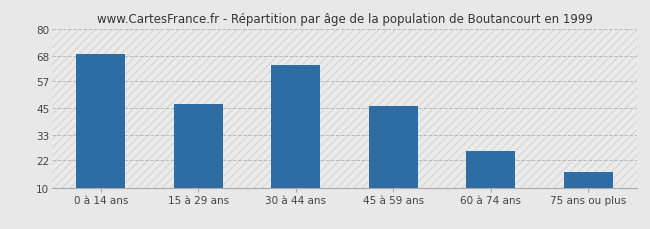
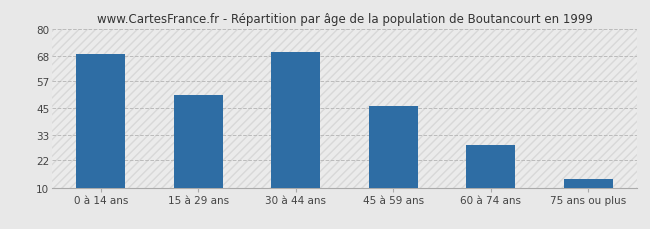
15 à 29 ans: 47 -> 51
30 à 44 ans: 64 -> 70
60 à 74 ans: 26 -> 29
75 ans ou plus: 17 -> 14
